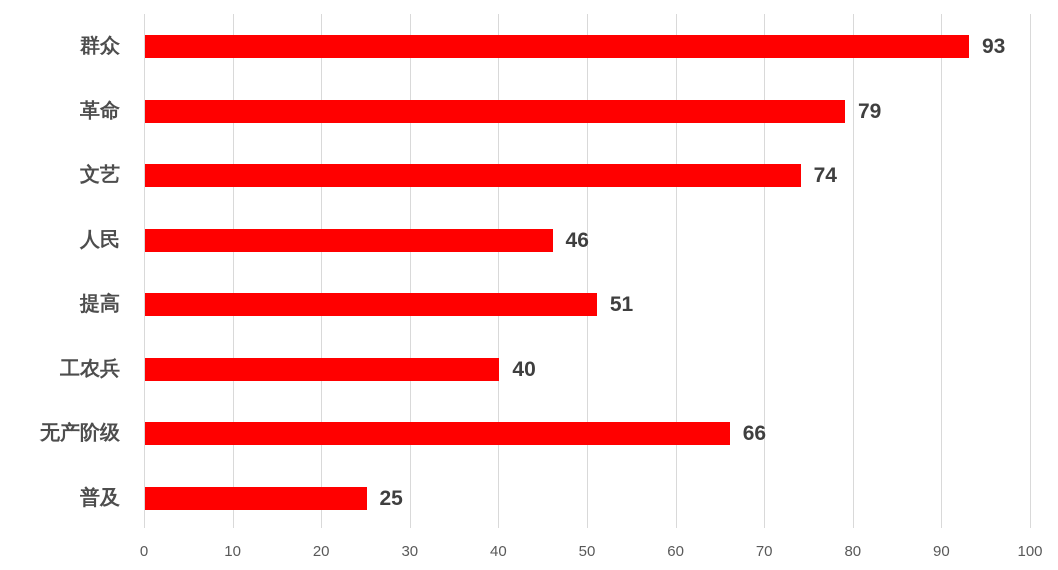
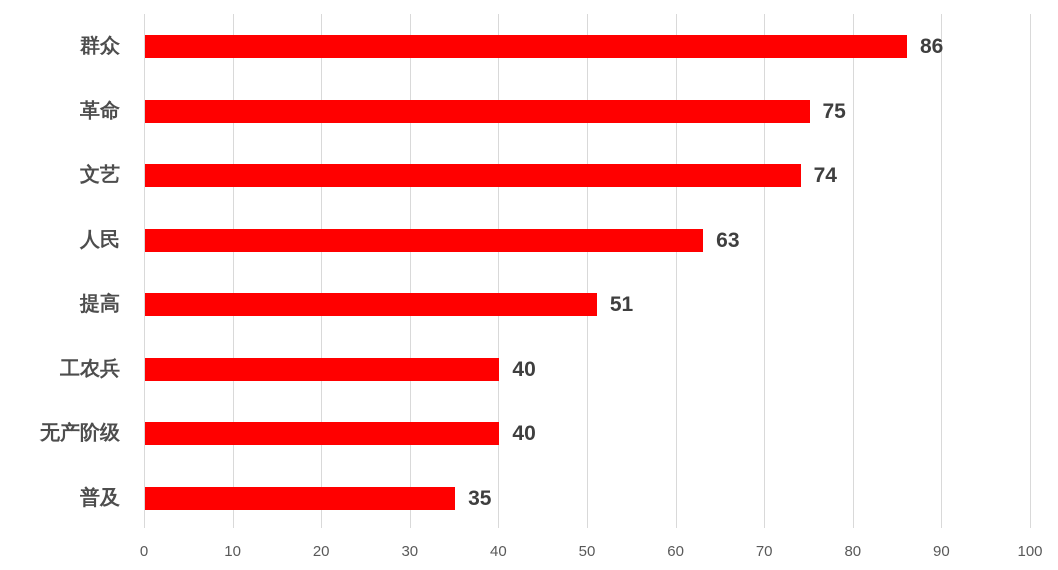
群众: 93 -> 86
革命: 79 -> 75
人民: 46 -> 63
无产阶级: 66 -> 40
普及: 25 -> 35
